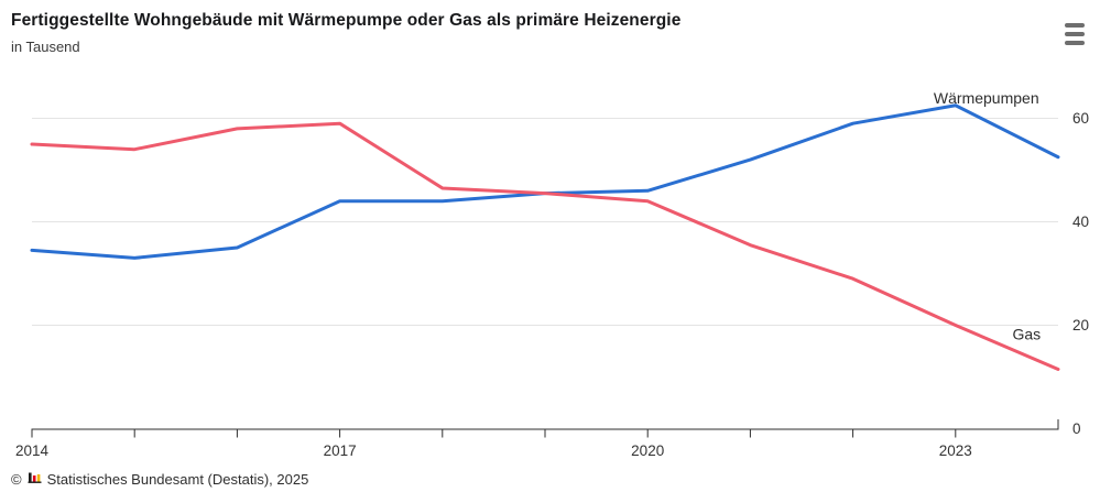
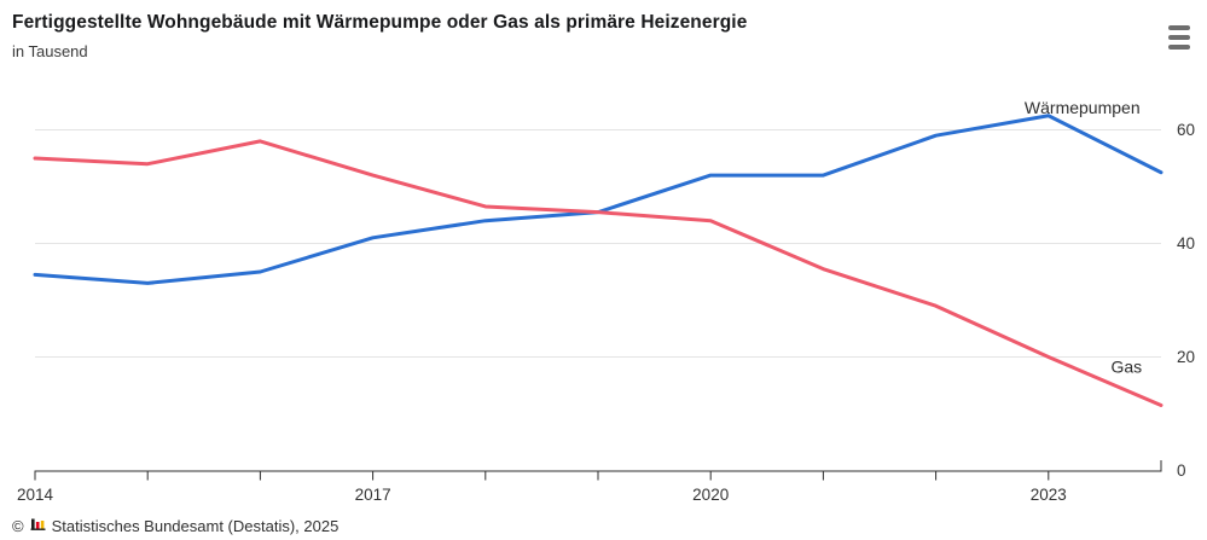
Wärmepumpen/2017: 44 -> 41
Gas/2017: 59 -> 52
Wärmepumpen/2020: 46 -> 52
